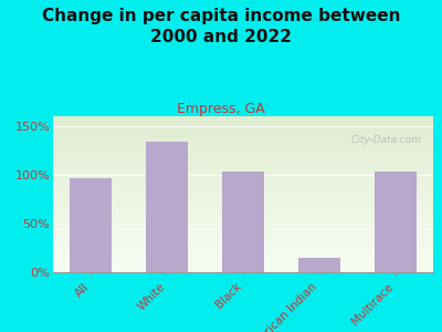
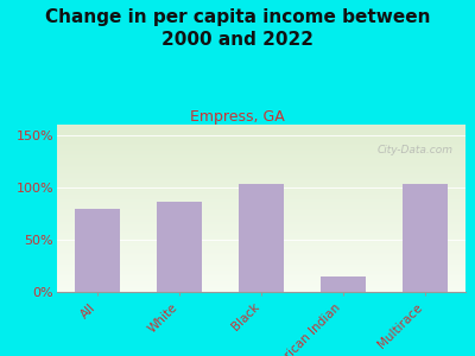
All: 96% -> 80%
White: 134% -> 86%
